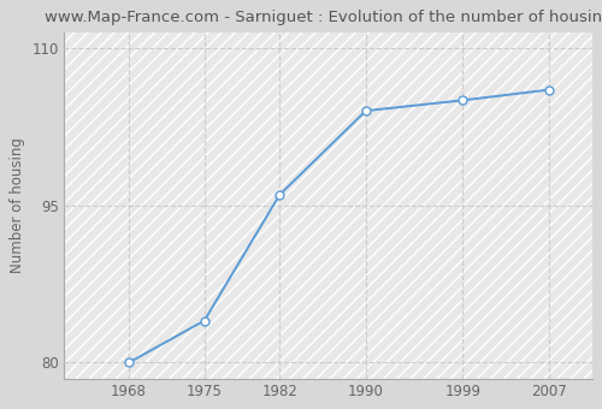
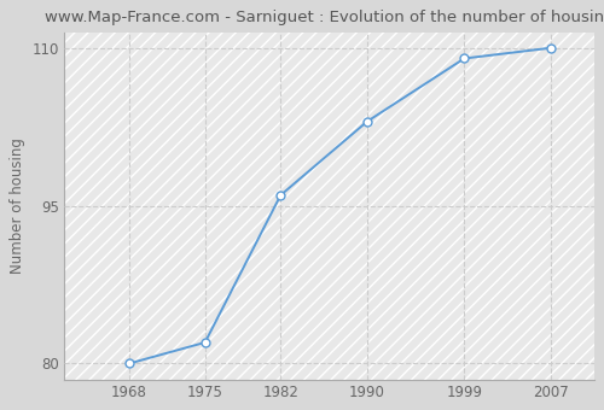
1975: 84 -> 82
1990: 104 -> 103
1999: 105 -> 109
2007: 106 -> 110
